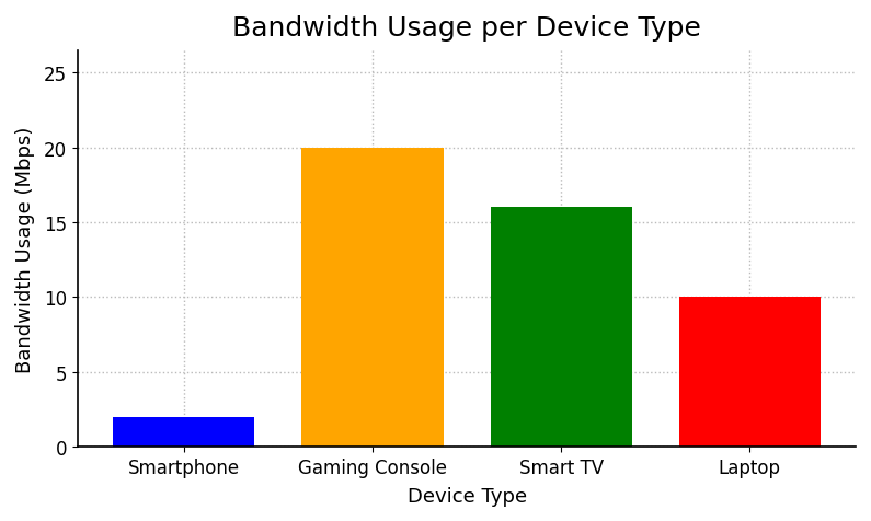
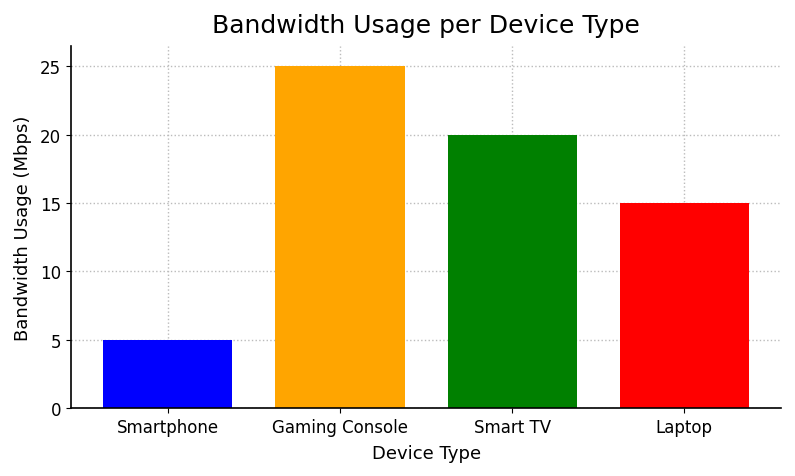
Smartphone: 2 -> 5
Gaming Console: 20 -> 25
Smart TV: 16 -> 20
Laptop: 10 -> 15
